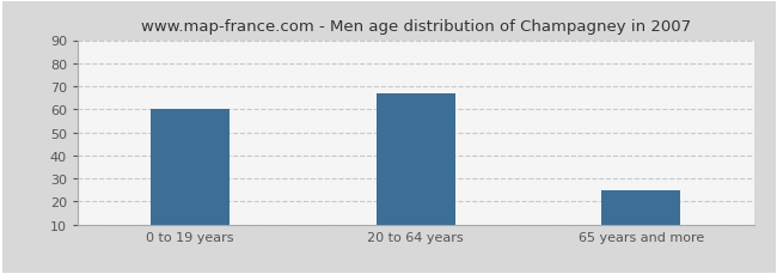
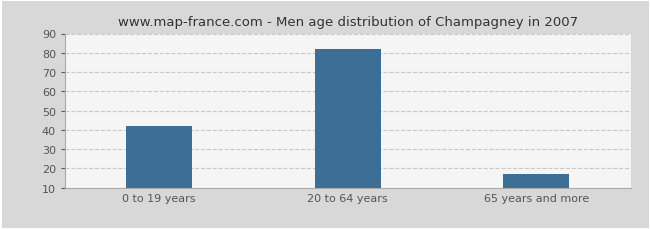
0 to 19 years: 60 -> 42
20 to 64 years: 67 -> 82
65 years and more: 25 -> 17
